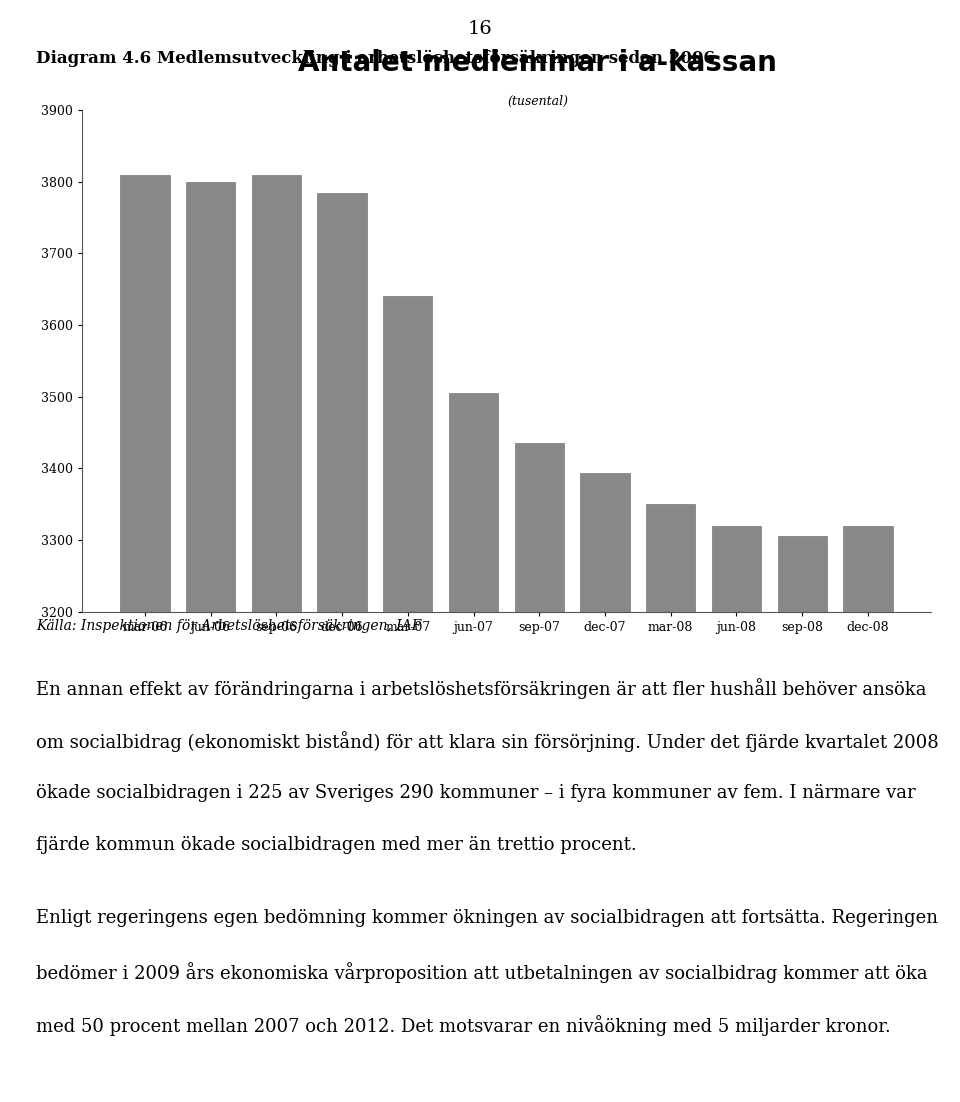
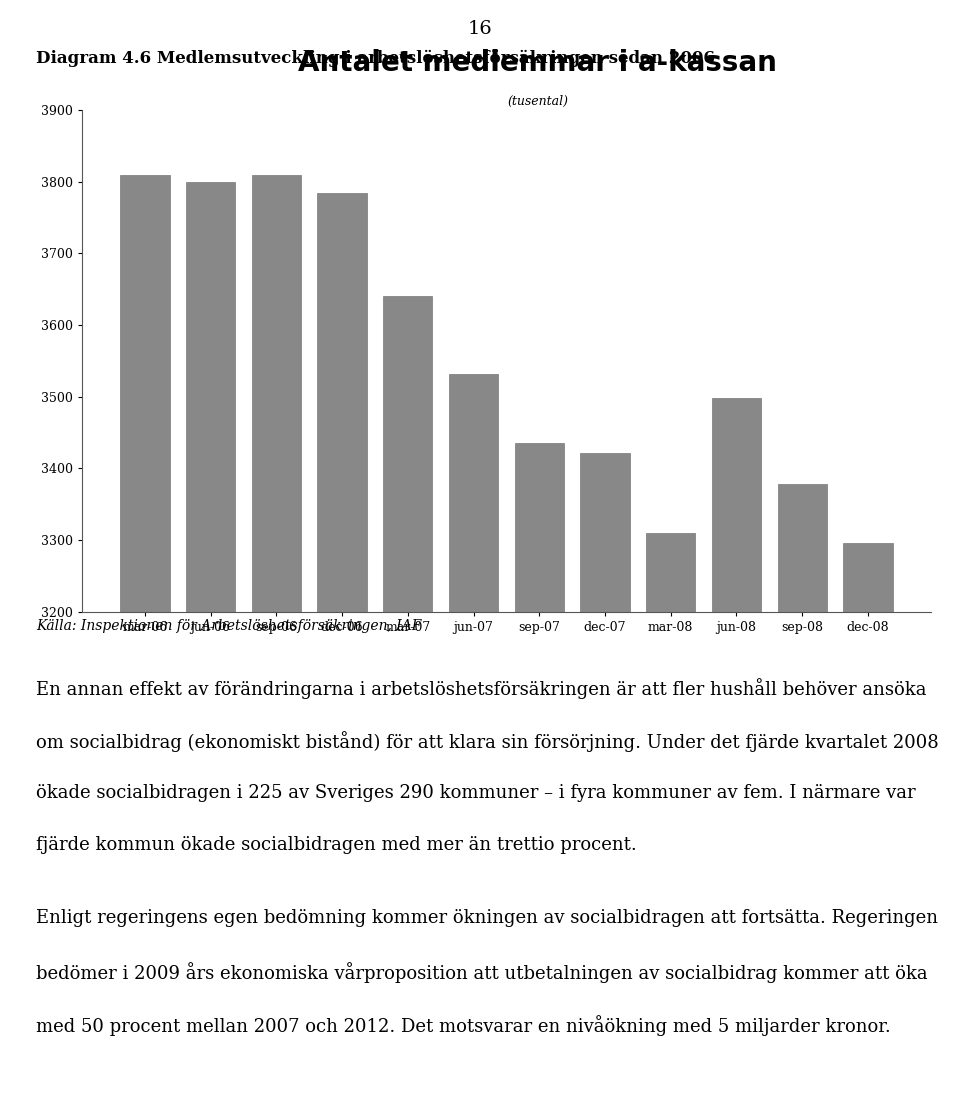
jun-07: 3505 -> 3532
dec-07: 3393 -> 3422
mar-08: 3350 -> 3310
jun-08: 3320 -> 3498
sep-08: 3305 -> 3378
dec-08: 3320 -> 3296
